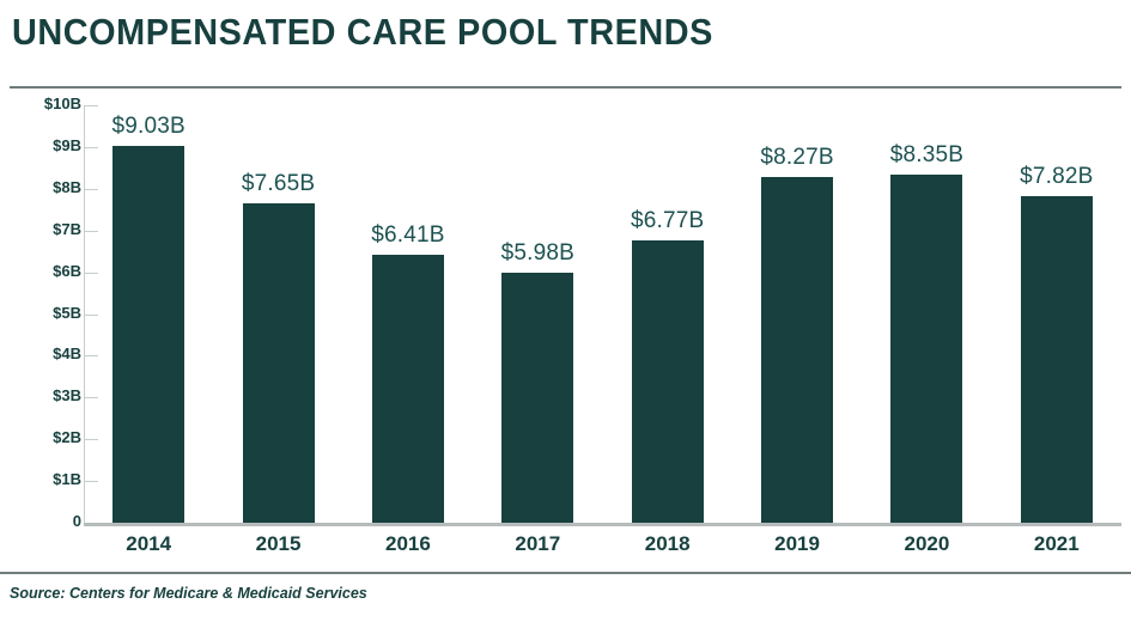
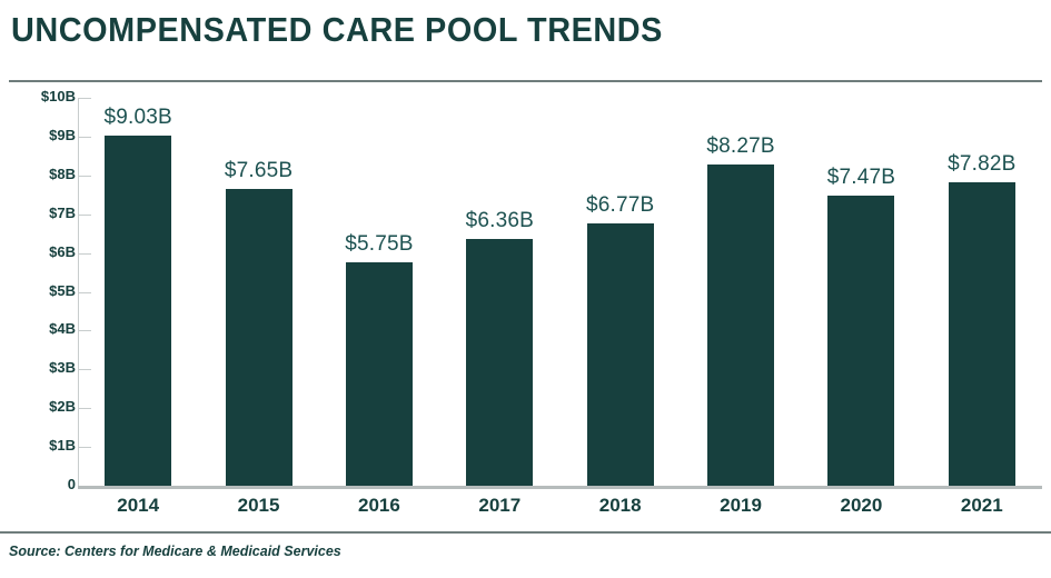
2016: $6.41B -> $5.75B
2017: $5.98B -> $6.36B
2020: $8.35B -> $7.47B
